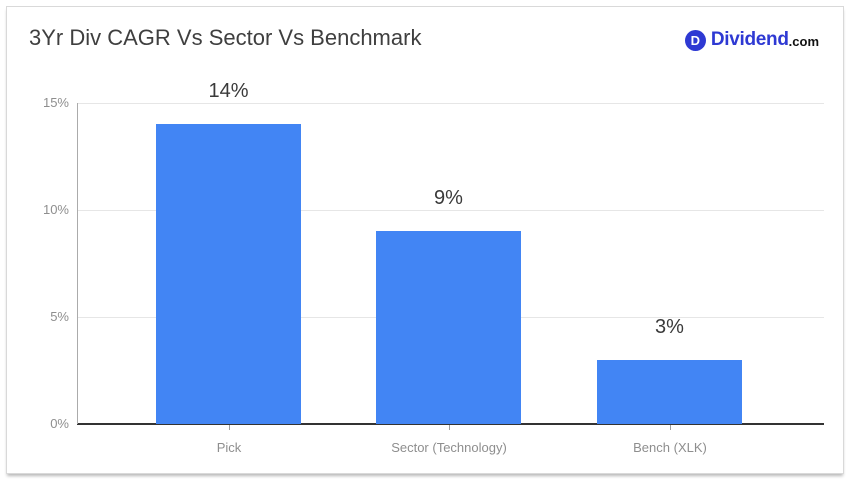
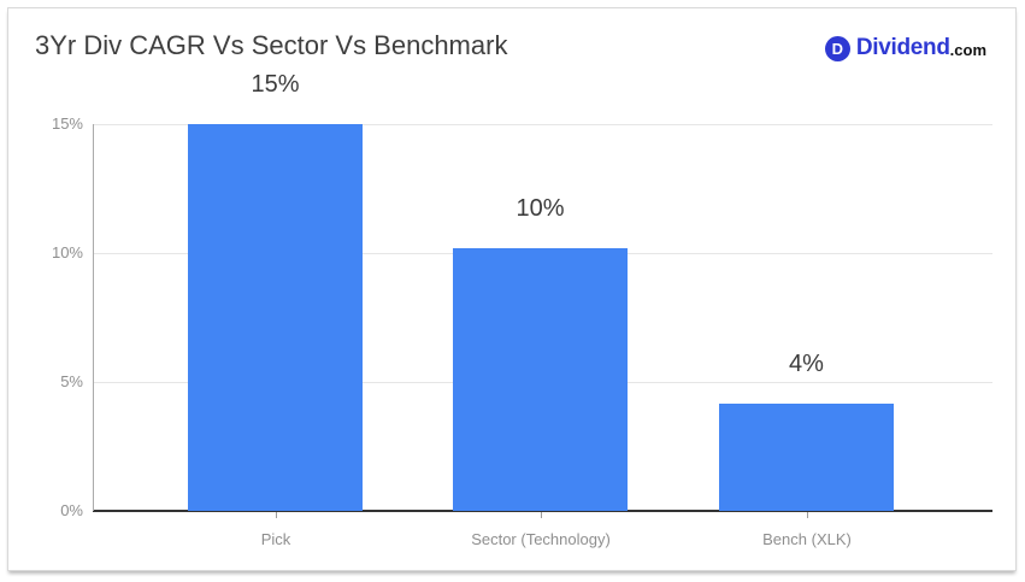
Pick: 14% -> 15%
Sector (Technology): 9% -> 10%
Bench (XLK): 3% -> 4%
